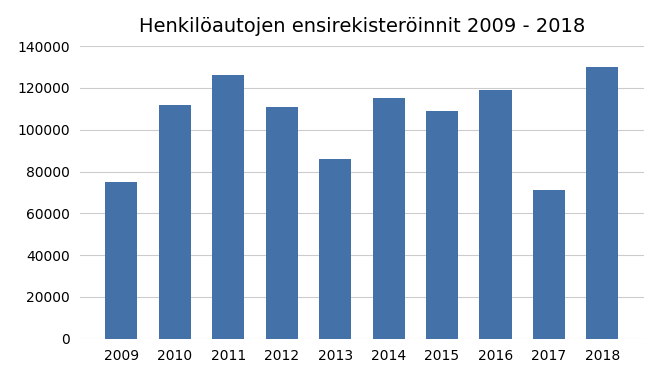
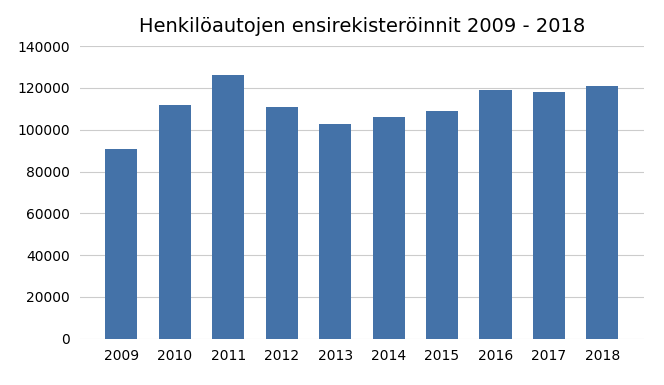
2009: 75000 -> 91000
2013: 86000 -> 103000
2014: 115000 -> 106000
2017: 71000 -> 118000
2018: 130000 -> 121000
